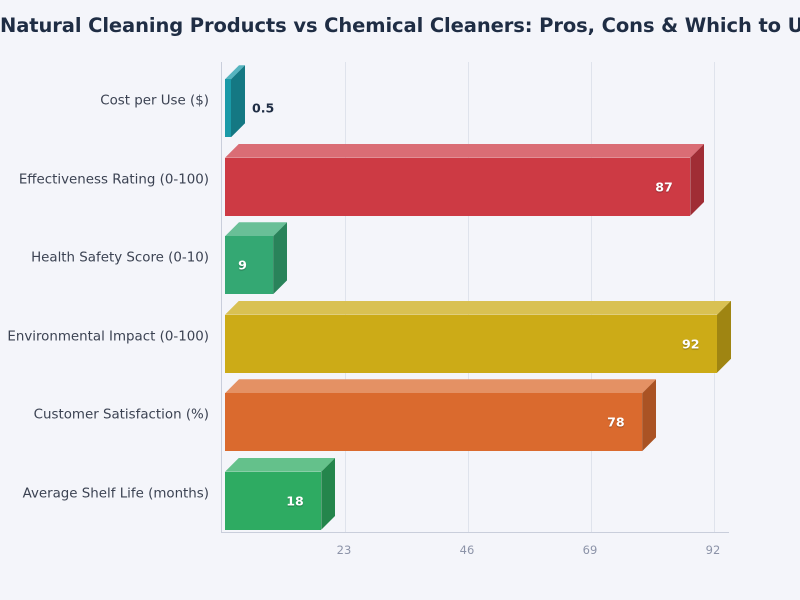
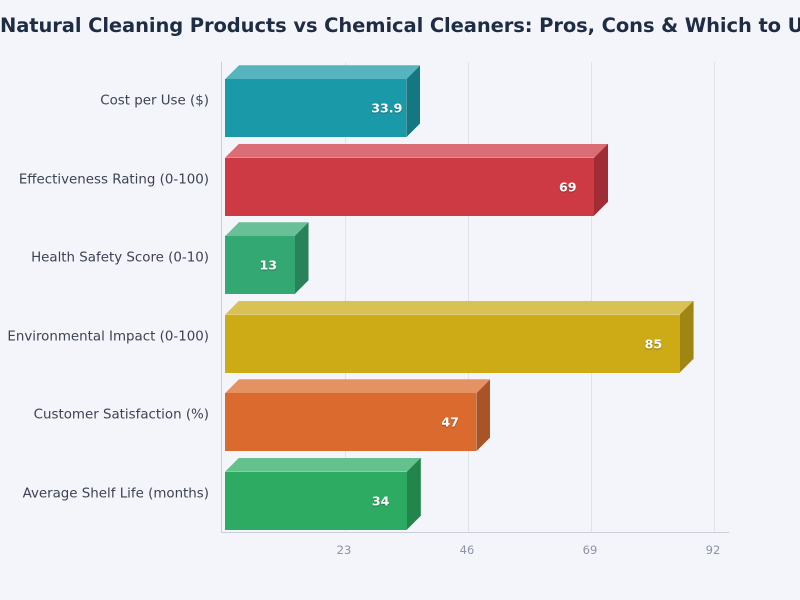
Cost per Use ($): 0.5 -> 33.9
Effectiveness Rating (0-100): 87 -> 69
Health Safety Score (0-10): 9 -> 13
Environmental Impact (0-100): 92 -> 85
Customer Satisfaction (%): 78 -> 47
Average Shelf Life (months): 18 -> 34
